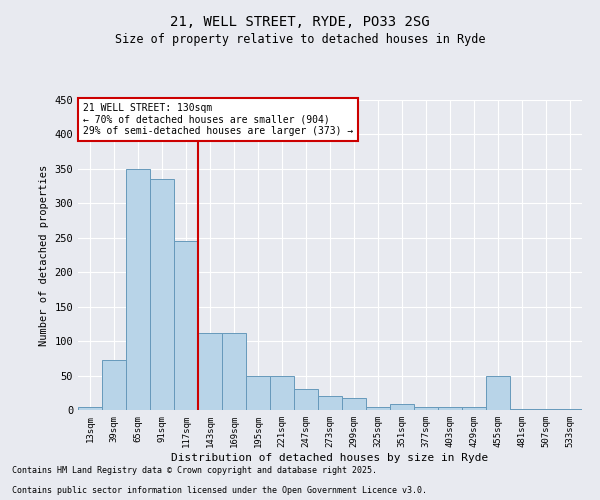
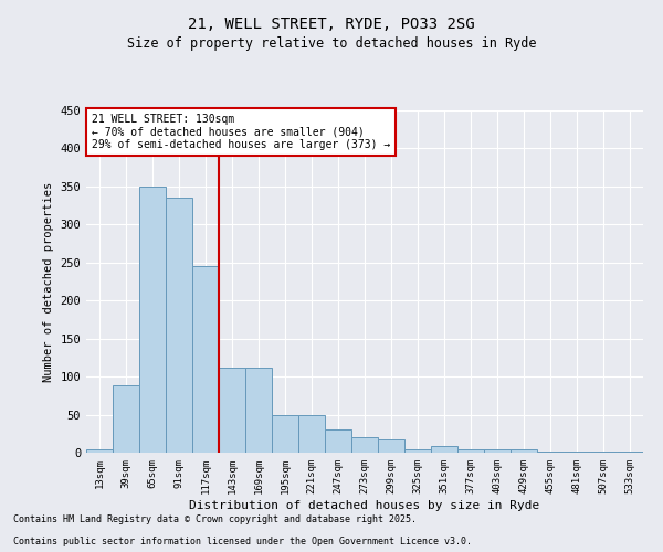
39sqm: 72 -> 88
455sqm: 50 -> 1
